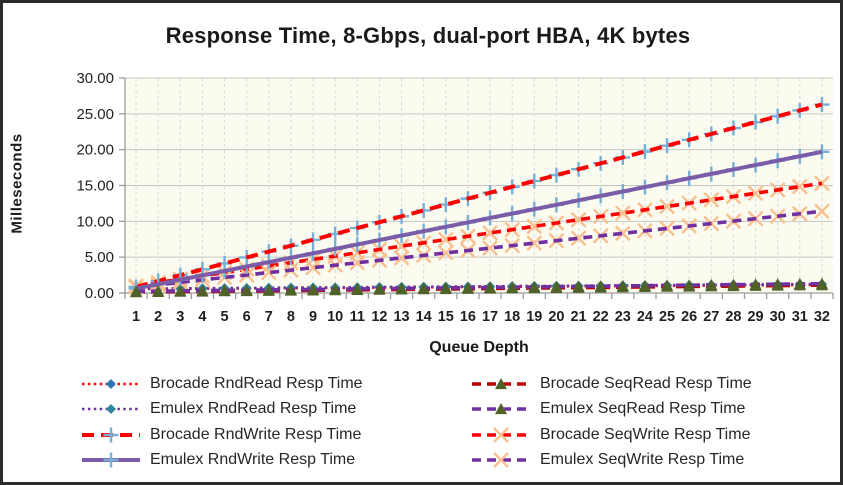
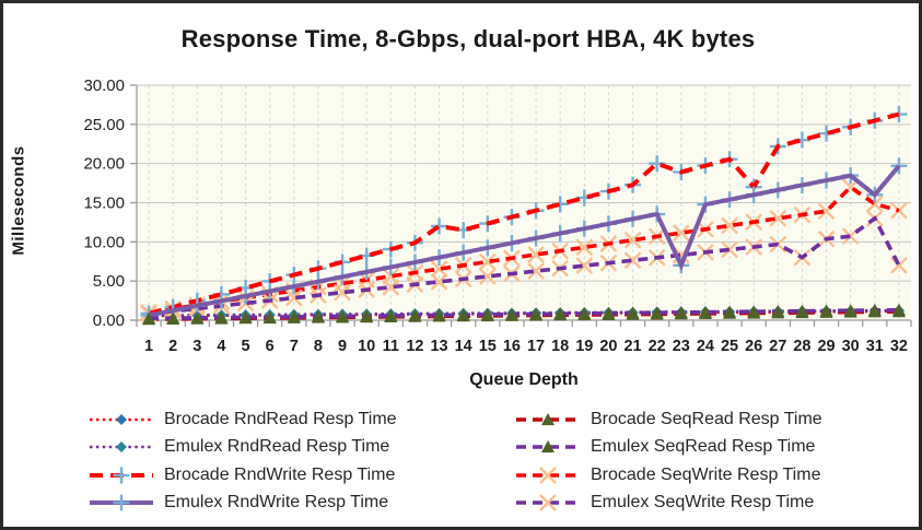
Brocade RndWrite Resp Time/13: 11 -> 12
Brocade RndWrite Resp Time/22: 18 -> 20
Emulex RndWrite Resp Time/23: 14 -> 7
Brocade RndWrite Resp Time/26: 21 -> 17
Emulex SeqWrite Resp Time/28: 10 -> 8
Brocade SeqWrite Resp Time/30: 14 -> 17
Emulex RndWrite Resp Time/31: 19 -> 16
Emulex SeqWrite Resp Time/31: 11 -> 13
Brocade SeqWrite Resp Time/32: 15 -> 14
Emulex SeqWrite Resp Time/32: 11 -> 7
